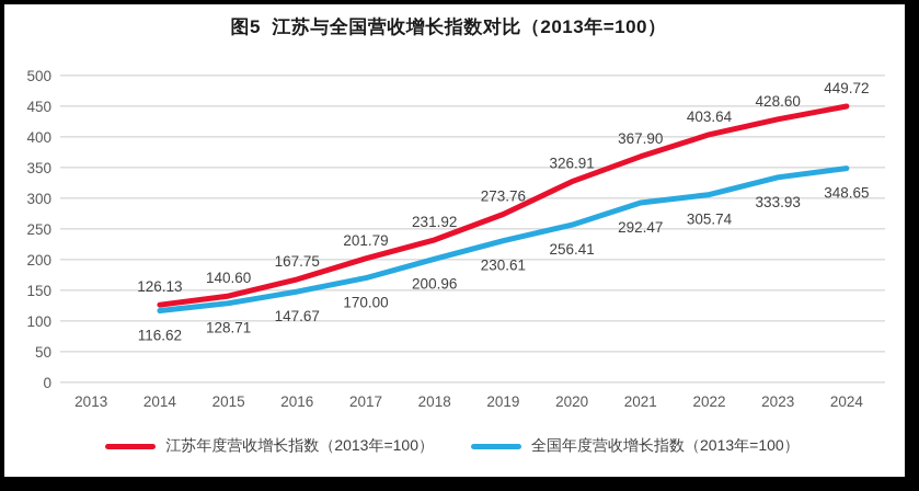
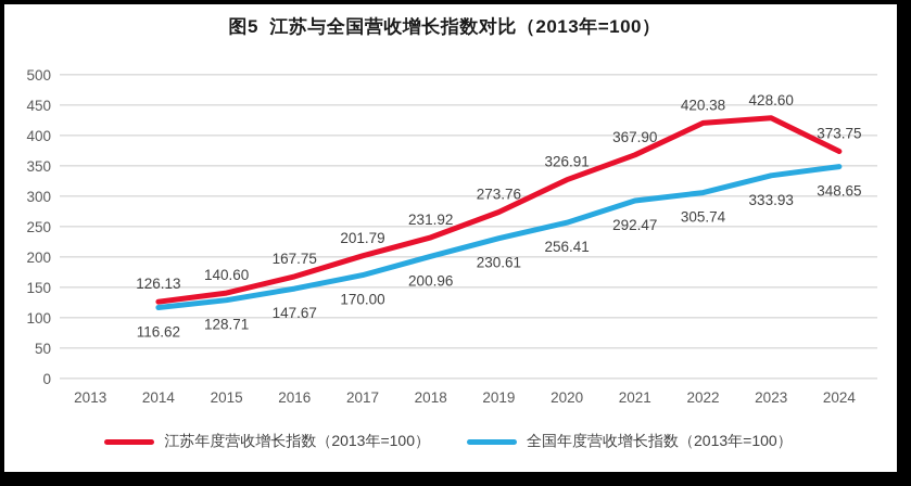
江苏年度营收增长指数（2013年=100）/2022: 403.64 -> 420.38
江苏年度营收增长指数（2013年=100）/2024: 449.72 -> 373.75
